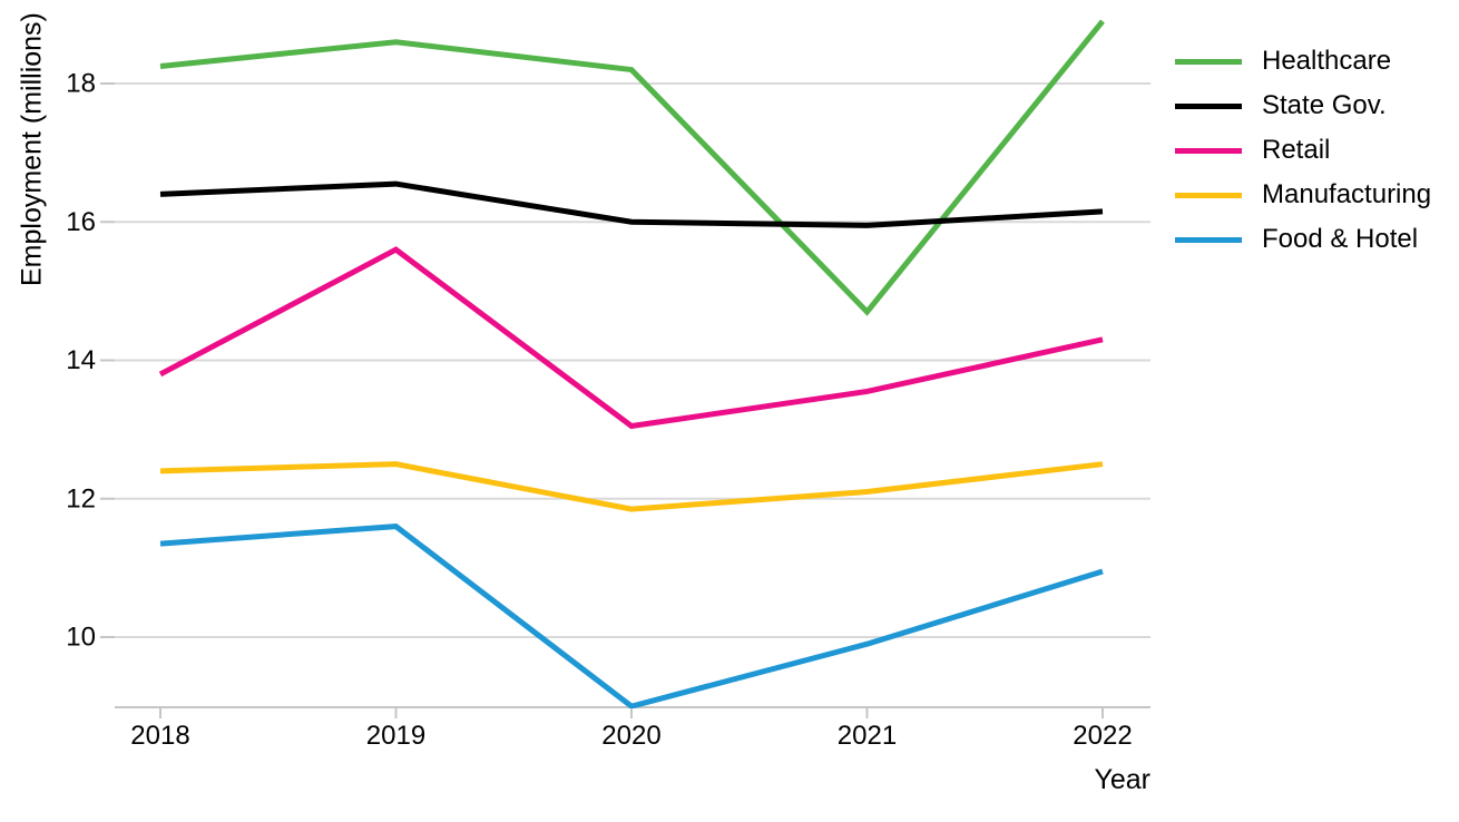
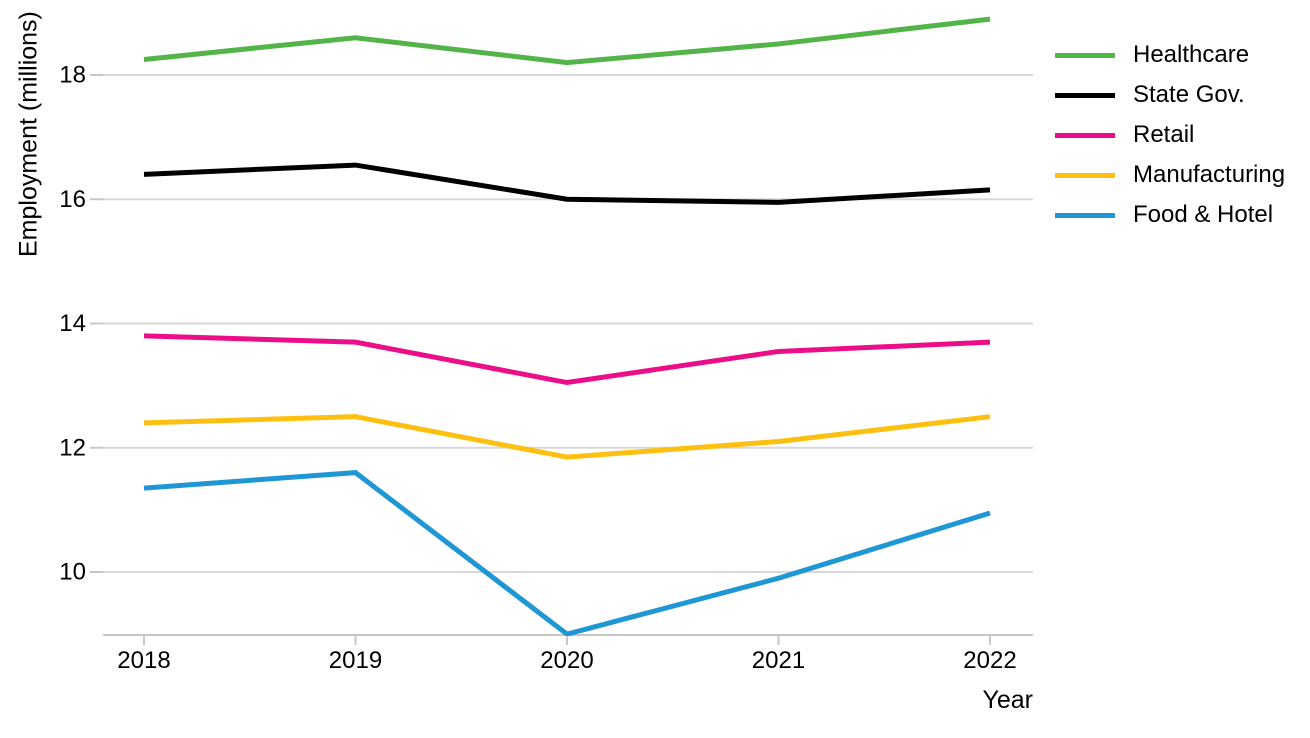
Retail/2019: 15.6 -> 13.7
Healthcare/2021: 14.7 -> 18.5
Retail/2022: 14.3 -> 13.7
